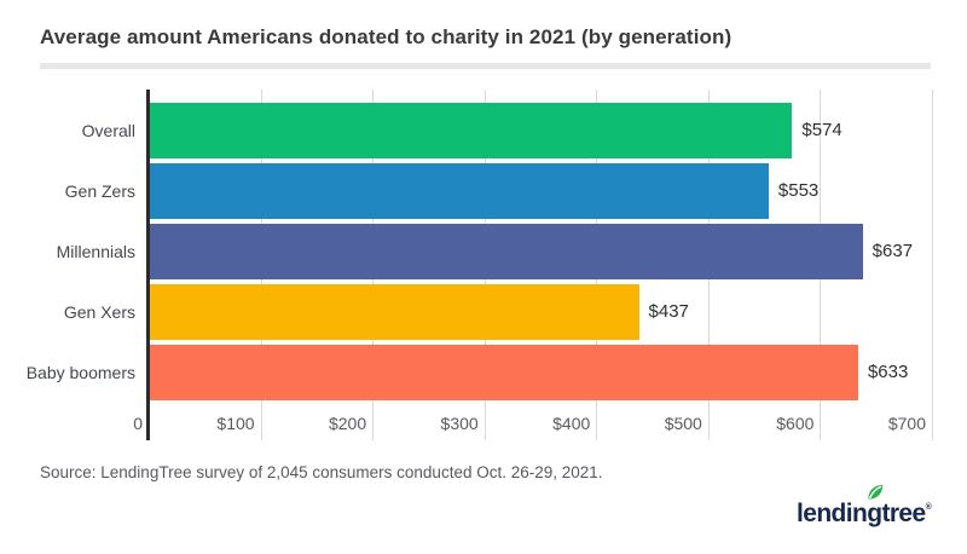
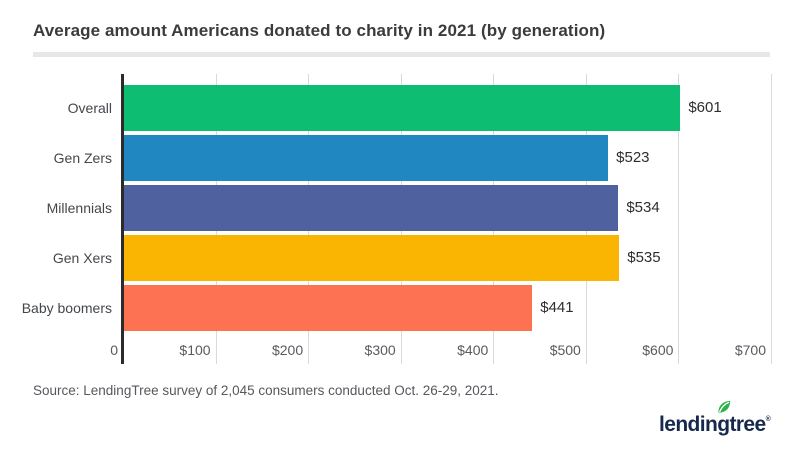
Overall: $574 -> $601
Gen Zers: $553 -> $523
Millennials: $637 -> $534
Gen Xers: $437 -> $535
Baby boomers: $633 -> $441
